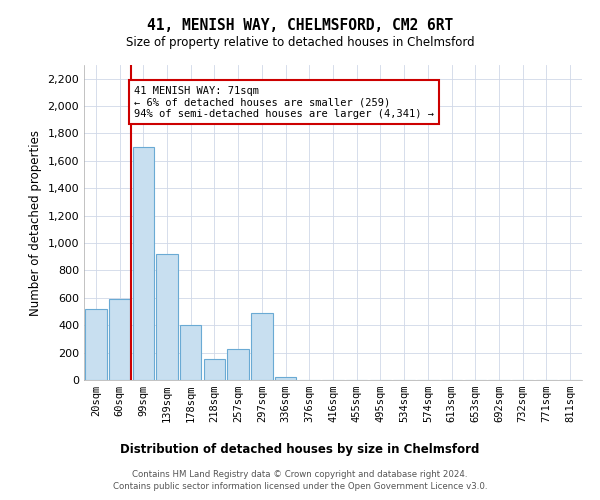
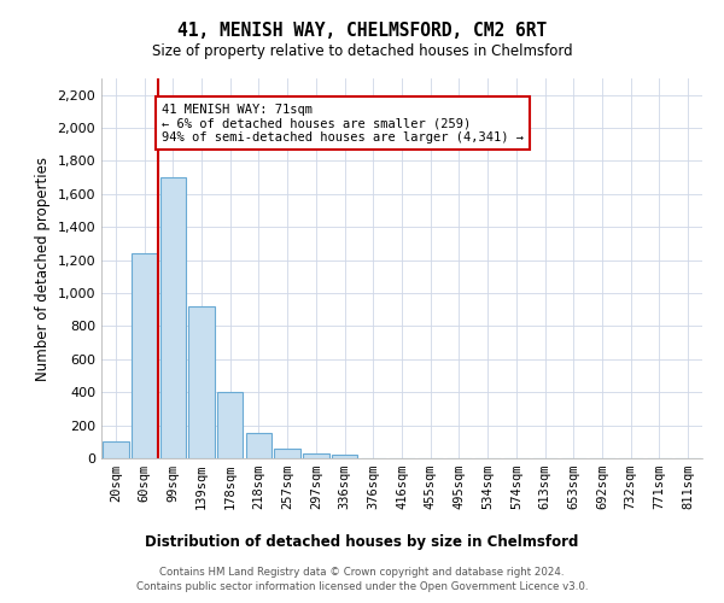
20sqm: 520 -> 100
60sqm: 590 -> 1,240
257sqm: 230 -> 60
297sqm: 490 -> 30
